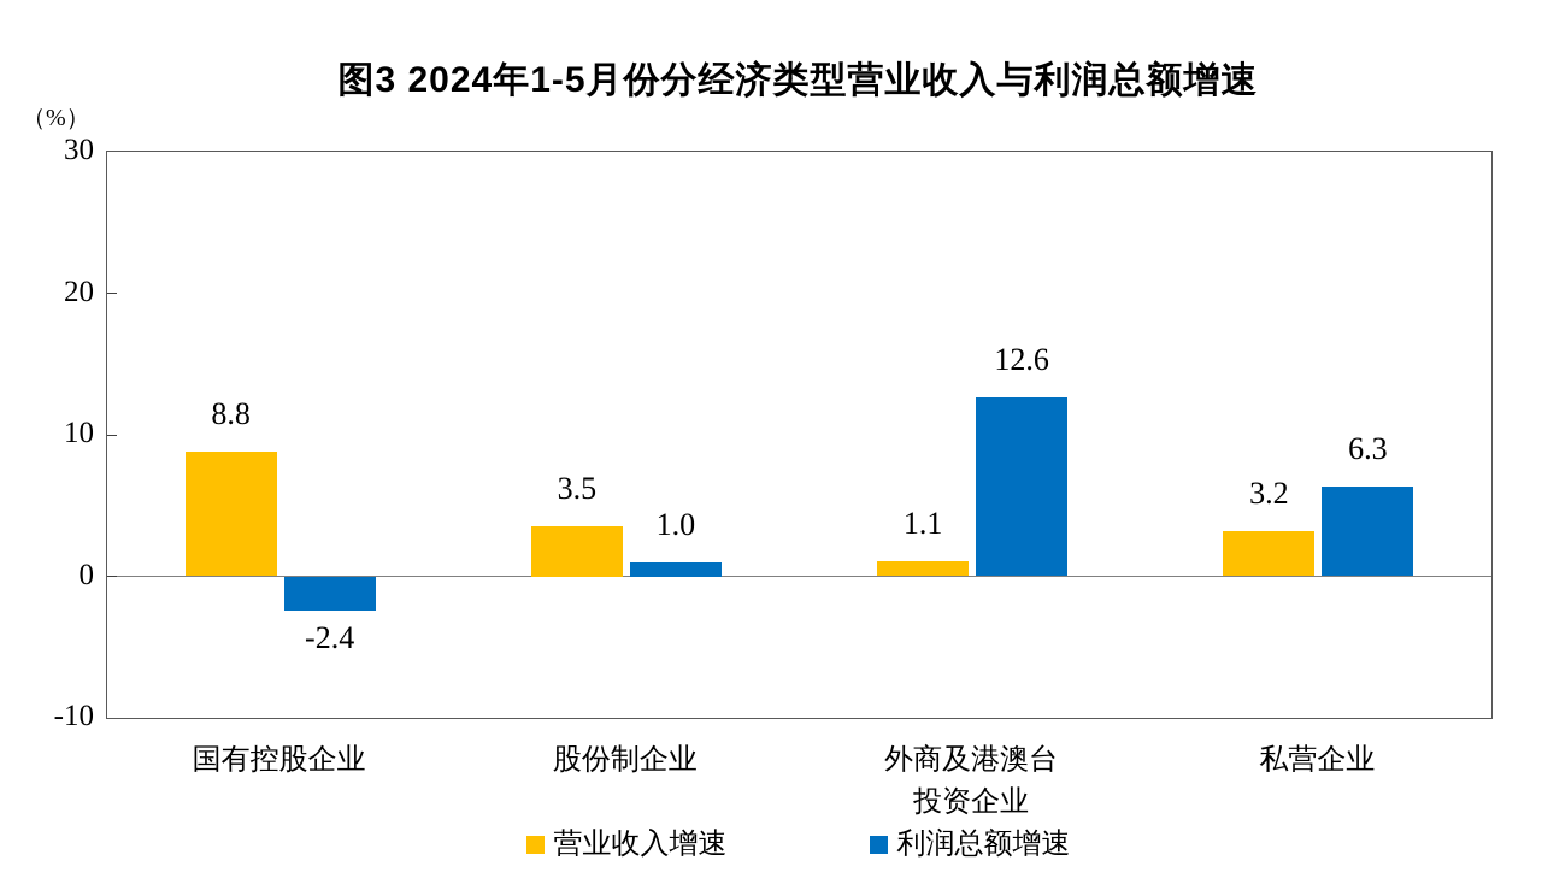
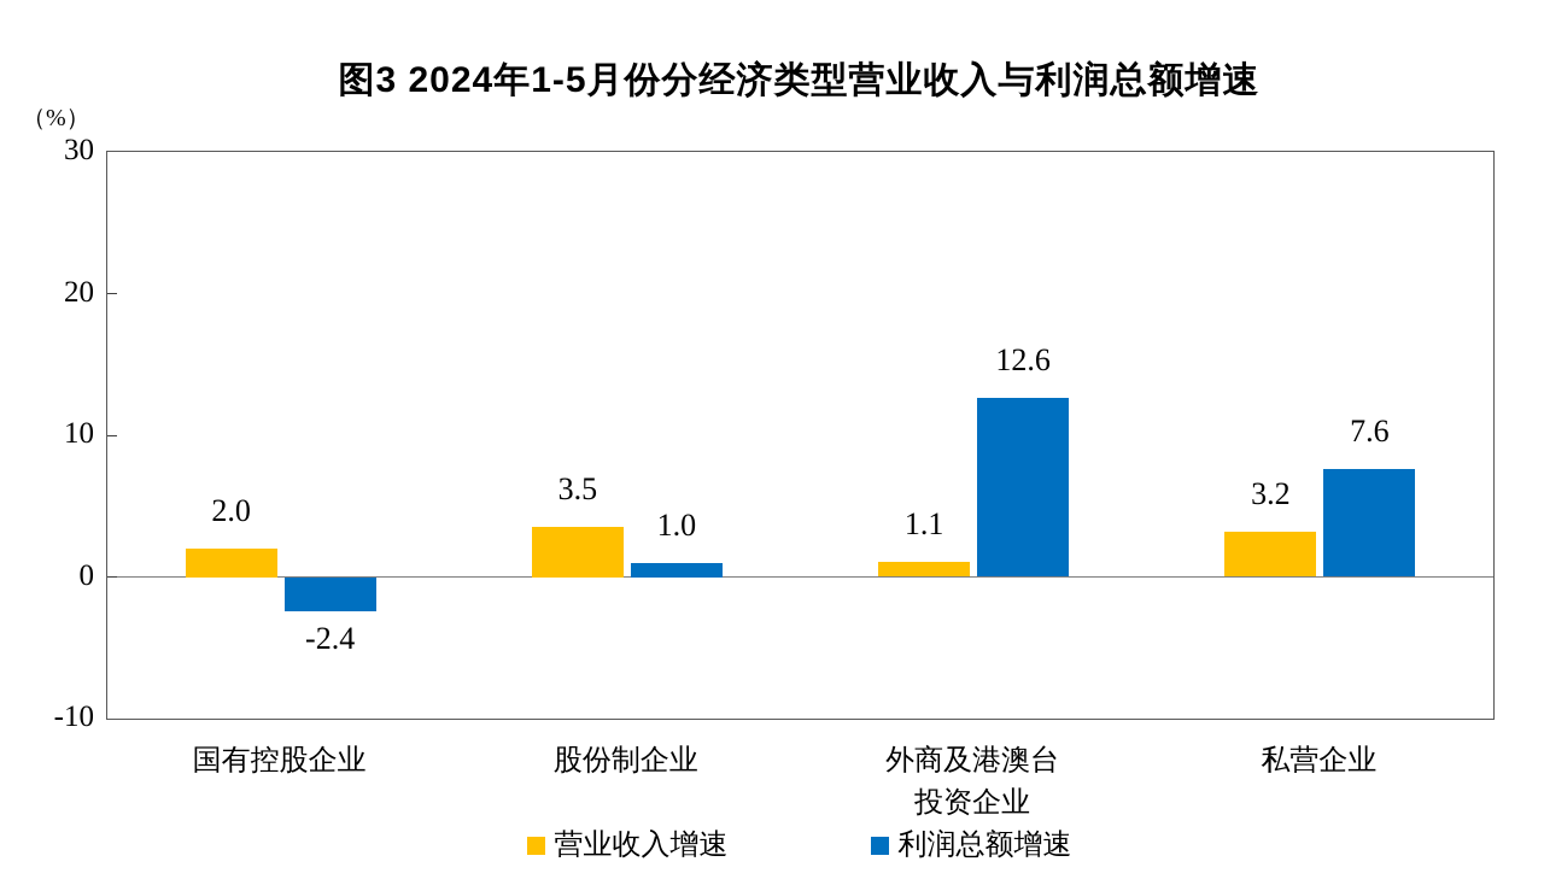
营业收入增速/国有控股企业: 8.8 -> 2.0
利润总额增速/私营企业: 6.3 -> 7.6
